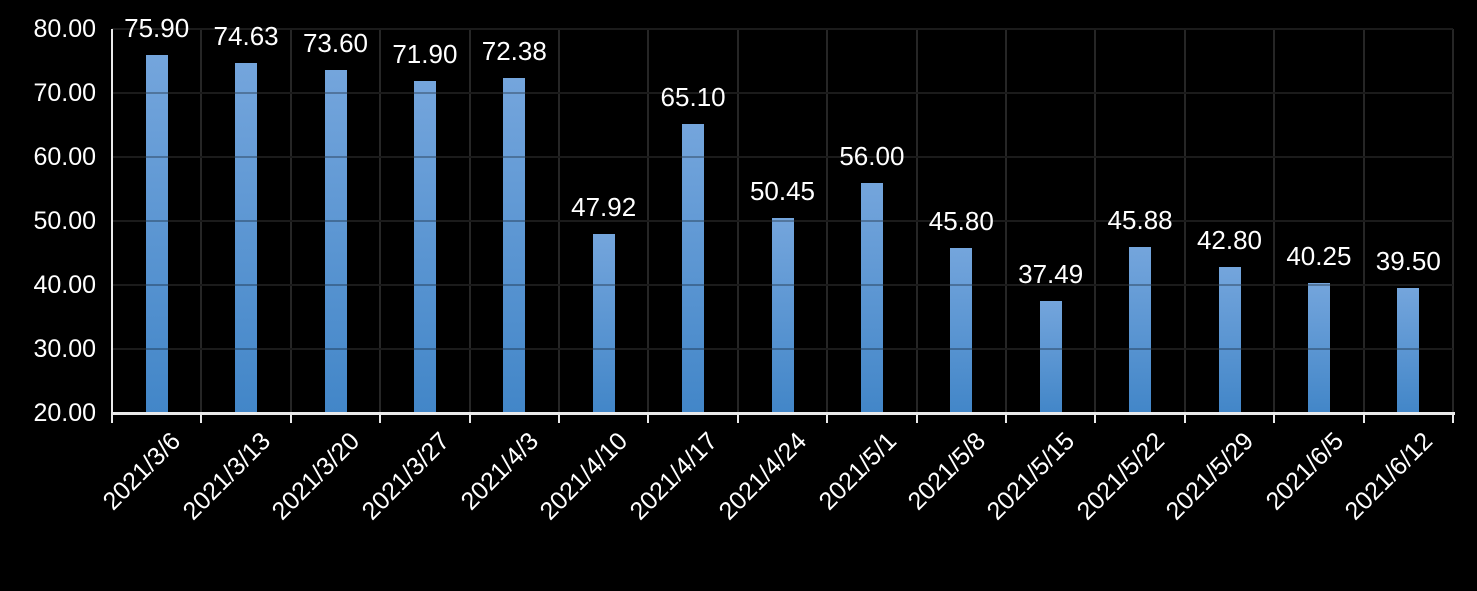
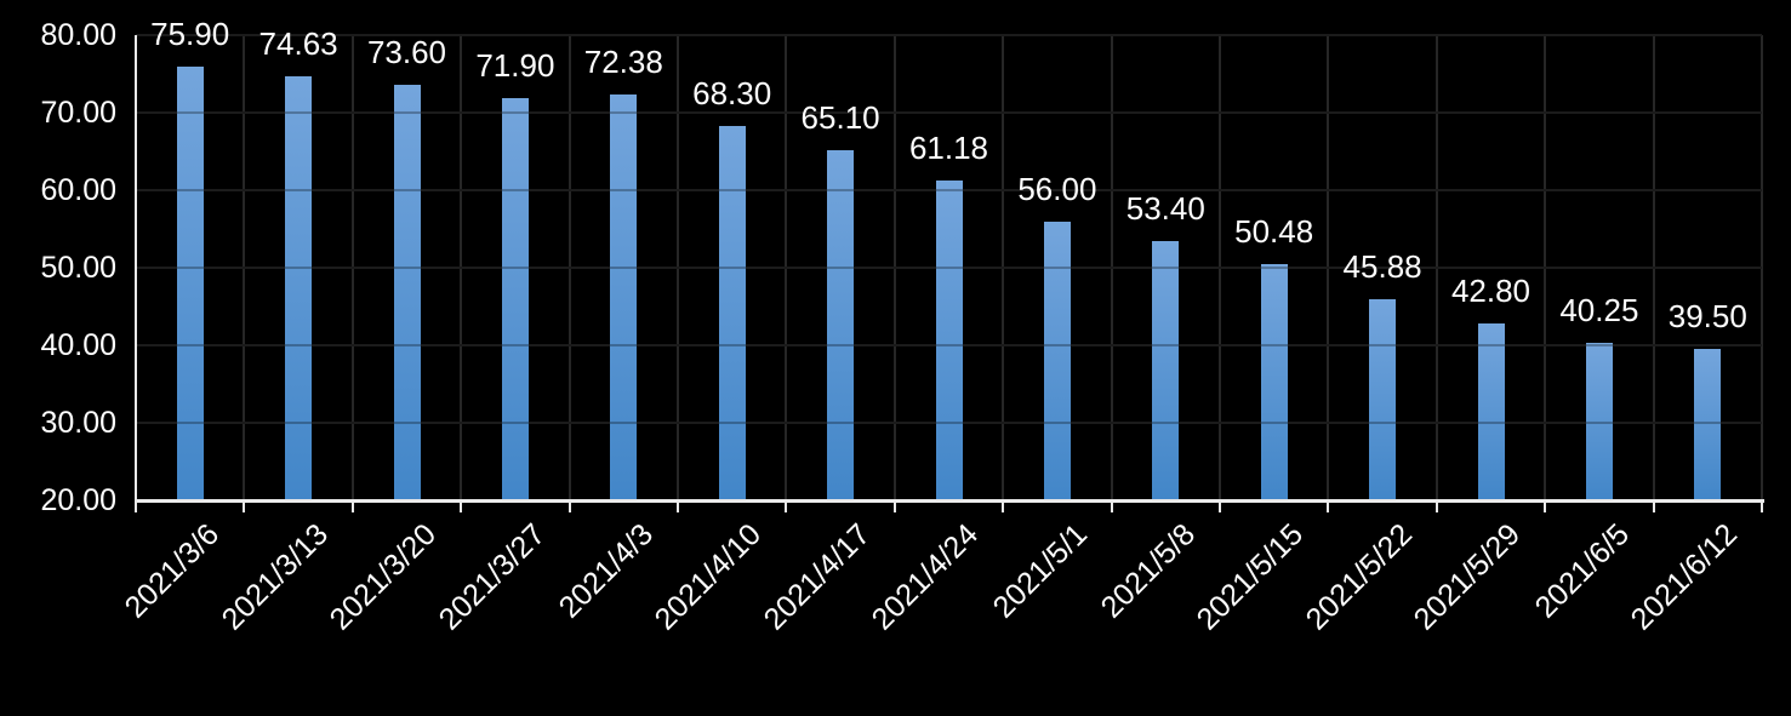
2021/4/10: 47.92 -> 68.30
2021/4/24: 50.45 -> 61.18
2021/5/8: 45.80 -> 53.40
2021/5/15: 37.49 -> 50.48
